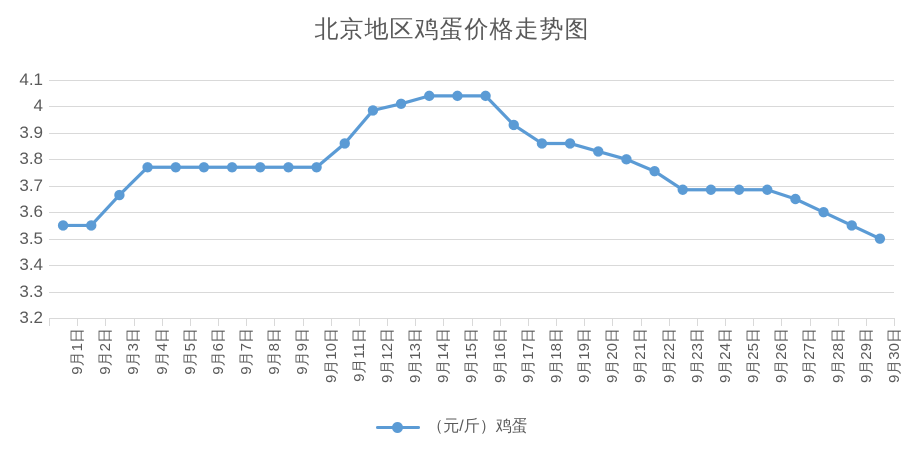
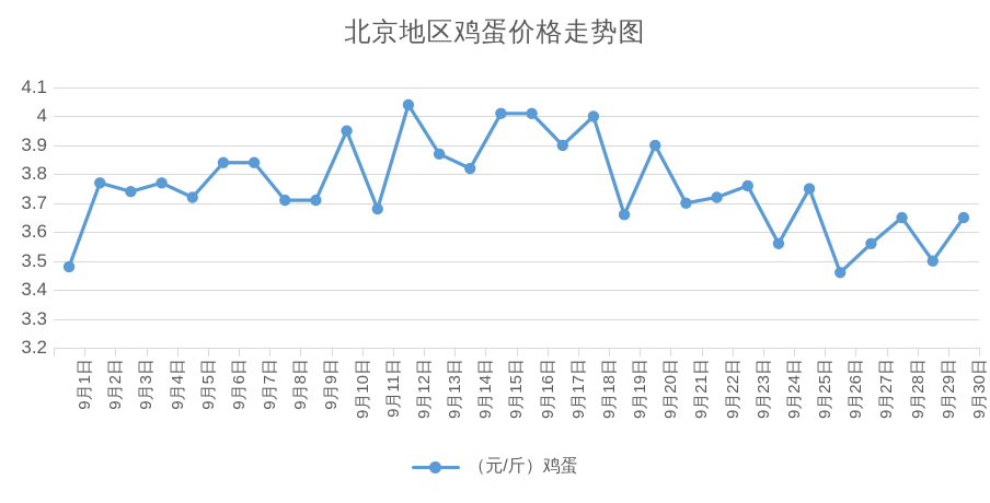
9月1日: 3.55 -> 3.48
9月2日: 3.55 -> 3.77
9月3日: 3.67 -> 3.74
9月5日: 3.77 -> 3.72
9月6日: 3.77 -> 3.84
9月7日: 3.77 -> 3.84
9月8日: 3.77 -> 3.71
9月9日: 3.77 -> 3.71
9月10日: 3.77 -> 3.95
9月11日: 3.86 -> 3.68
9月12日: 3.98 -> 4.04
9月13日: 4.01 -> 3.87
9月14日: 4.04 -> 3.82
9月15日: 4.04 -> 4.01
9月16日: 4.04 -> 4.01
9月17日: 3.93 -> 3.90
9月18日: 3.86 -> 4.00
9月19日: 3.86 -> 3.66
9月20日: 3.83 -> 3.90
9月21日: 3.80 -> 3.70
9月22日: 3.75 -> 3.72
9月23日: 3.69 -> 3.76
9月24日: 3.69 -> 3.56
9月25日: 3.69 -> 3.75
9月26日: 3.69 -> 3.46
9月27日: 3.65 -> 3.56
9月28日: 3.60 -> 3.65
9月29日: 3.55 -> 3.50
9月30日: 3.50 -> 3.65
